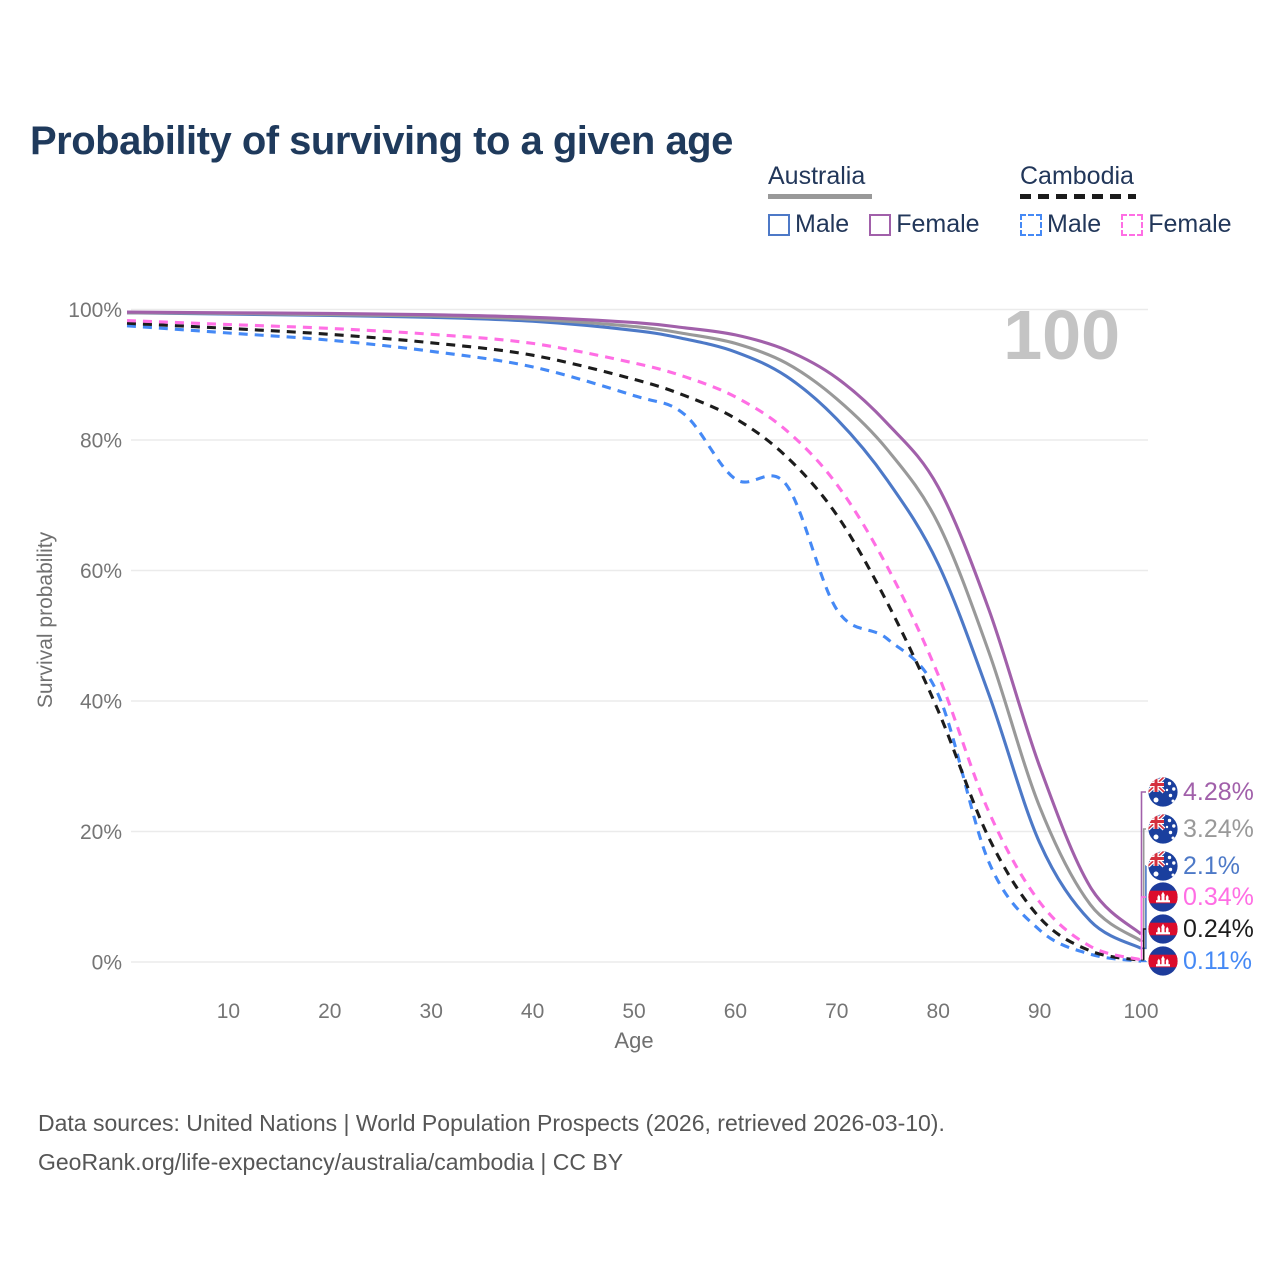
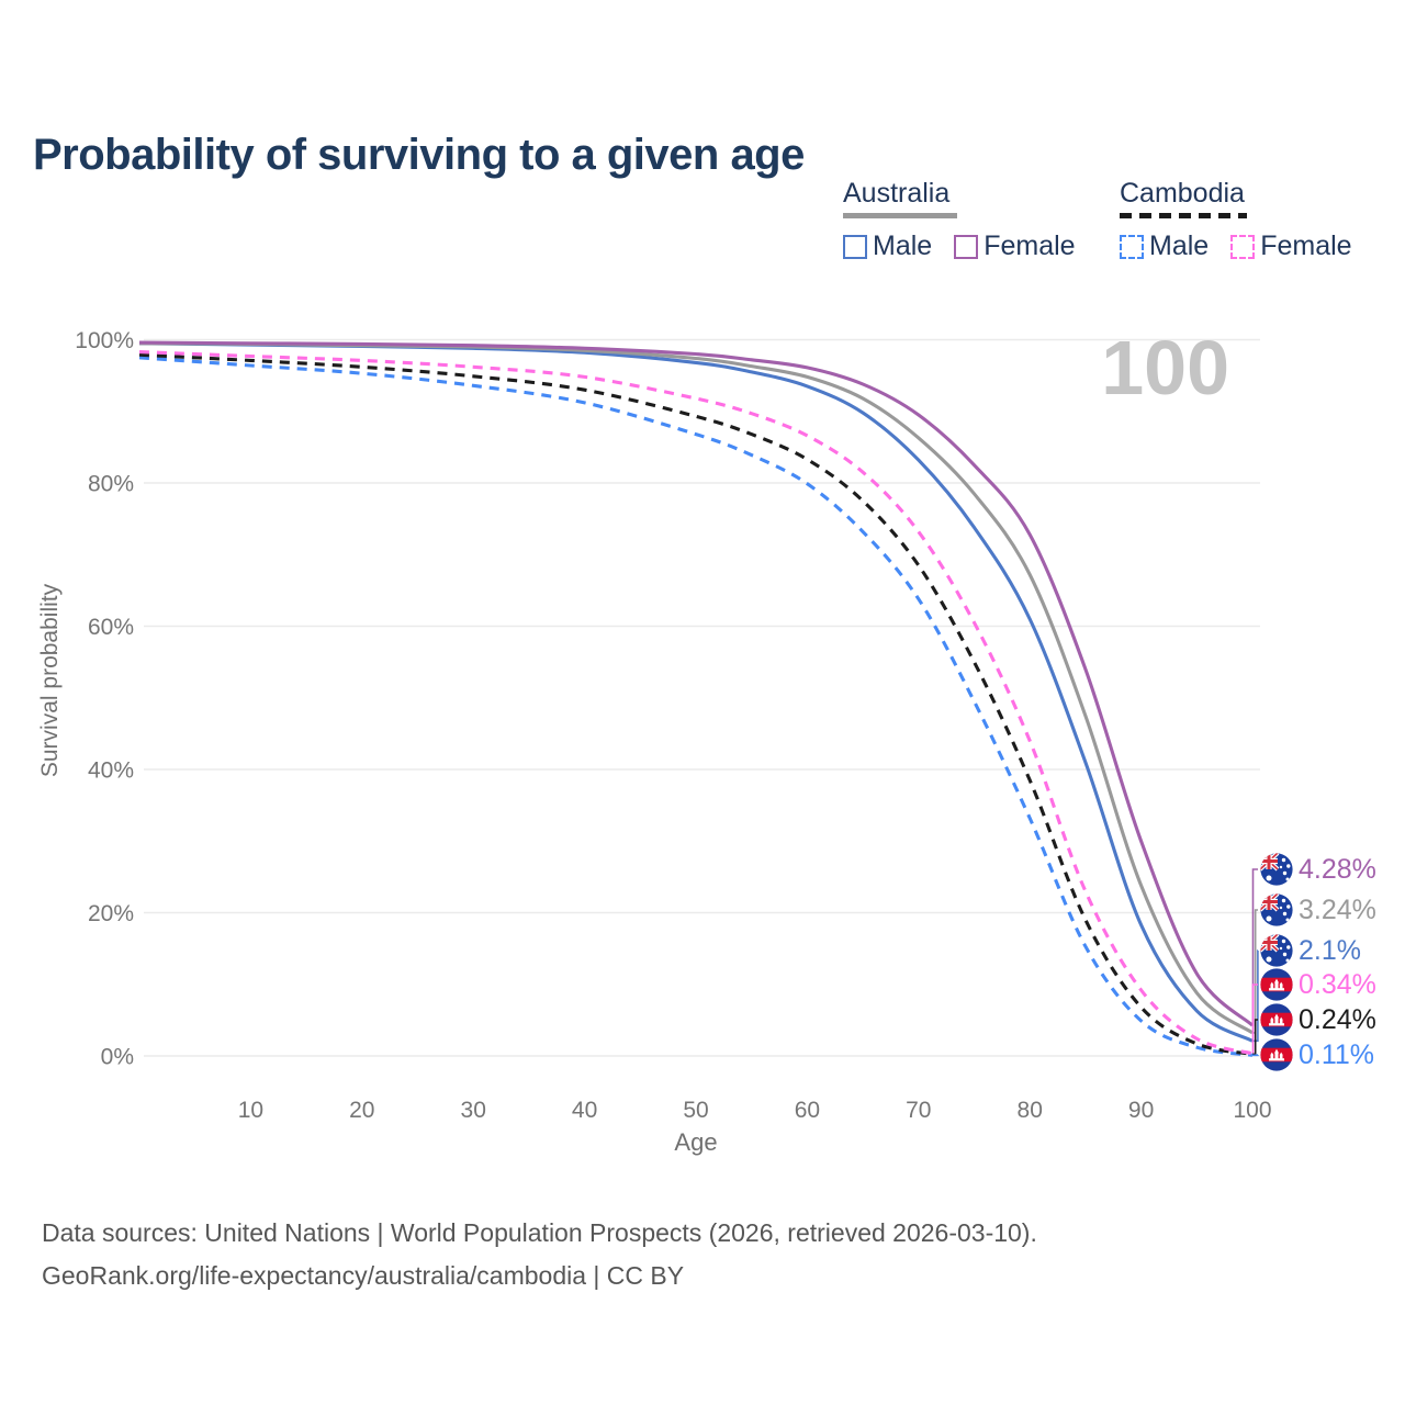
Cambodia Male/60: 74% -> 80%
Cambodia Male/70: 54% -> 64%
Cambodia Male/80: 41% -> 33%
